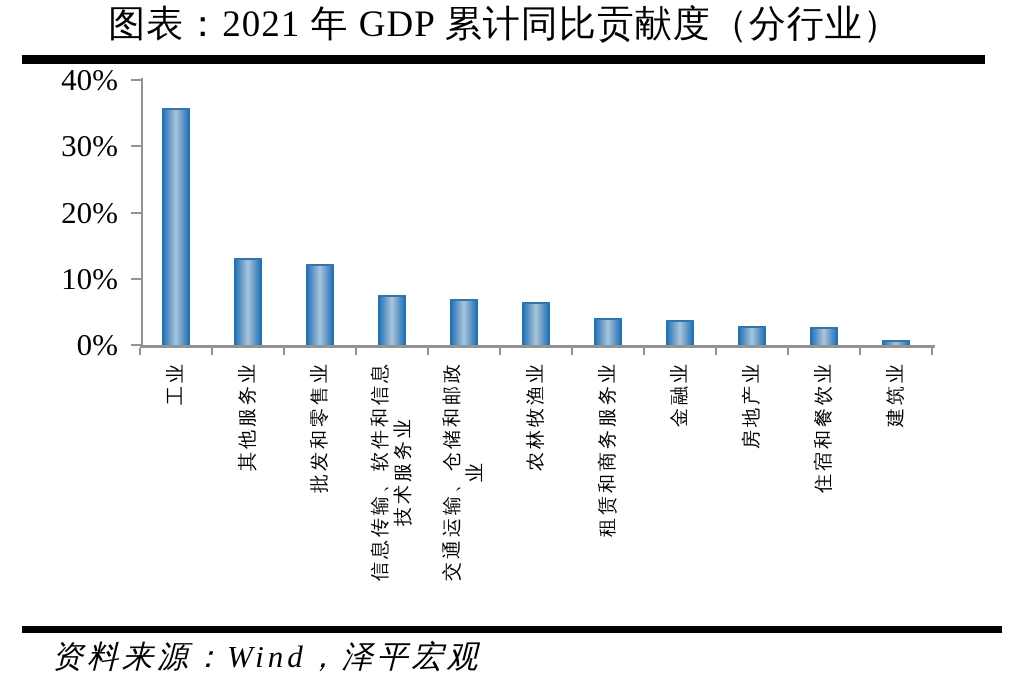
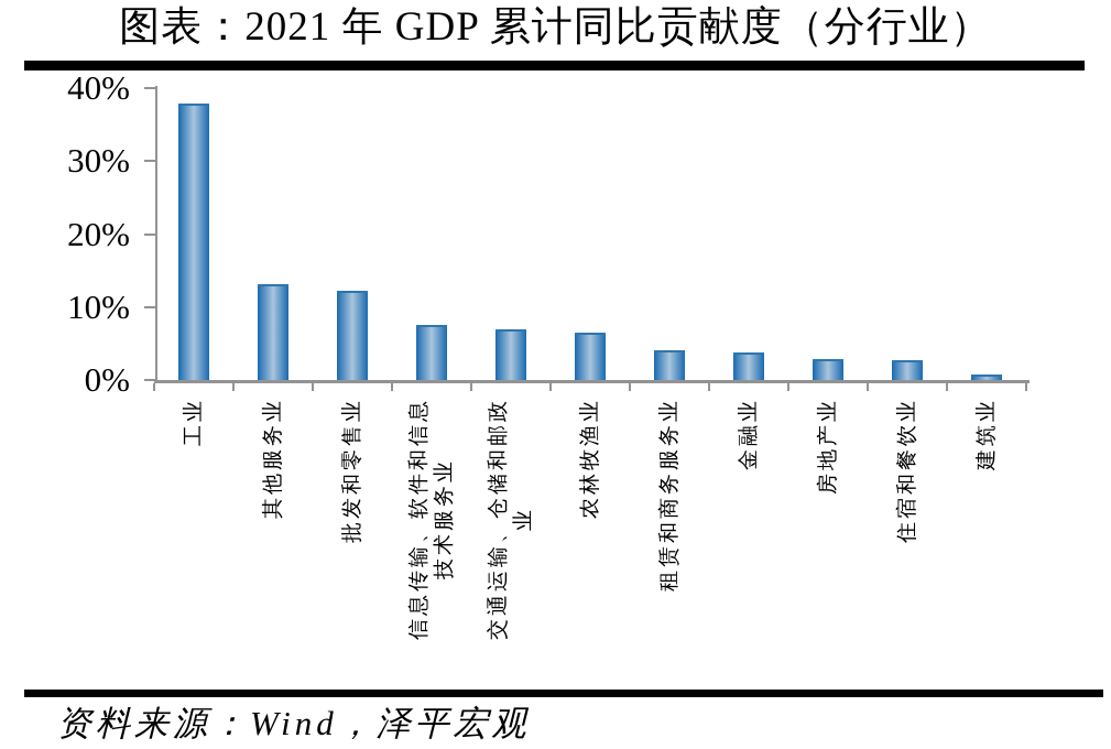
工业: 36% -> 38%
